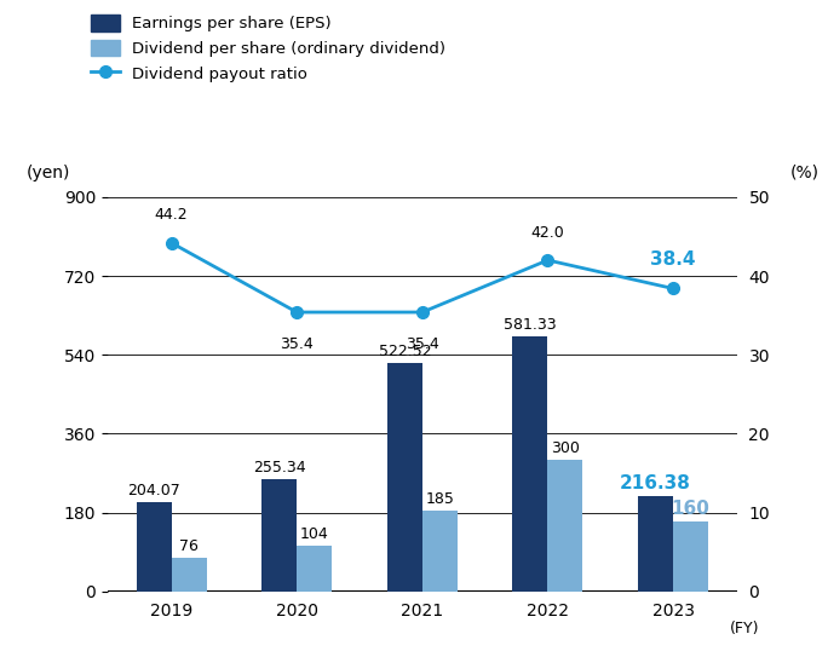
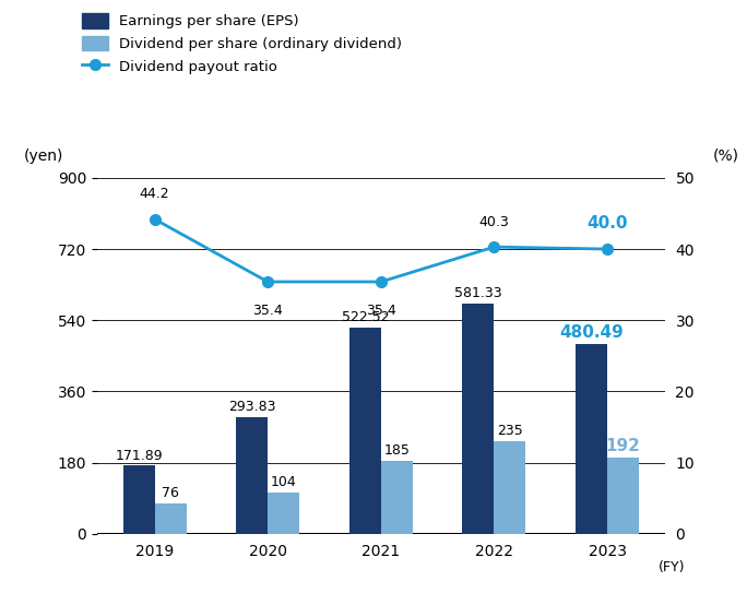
Earnings per share (EPS)/2019: 204.07 -> 171.89
Earnings per share (EPS)/2020: 255.34 -> 293.83
Dividend payout ratio/2022: 42.0 -> 40.3
Dividend per share (ordinary dividend)/2022: 300 -> 235
Earnings per share (EPS)/2023: 216.38 -> 480.49
Dividend payout ratio/2023: 38.4 -> 40.0
Dividend per share (ordinary dividend)/2023: 160 -> 192
